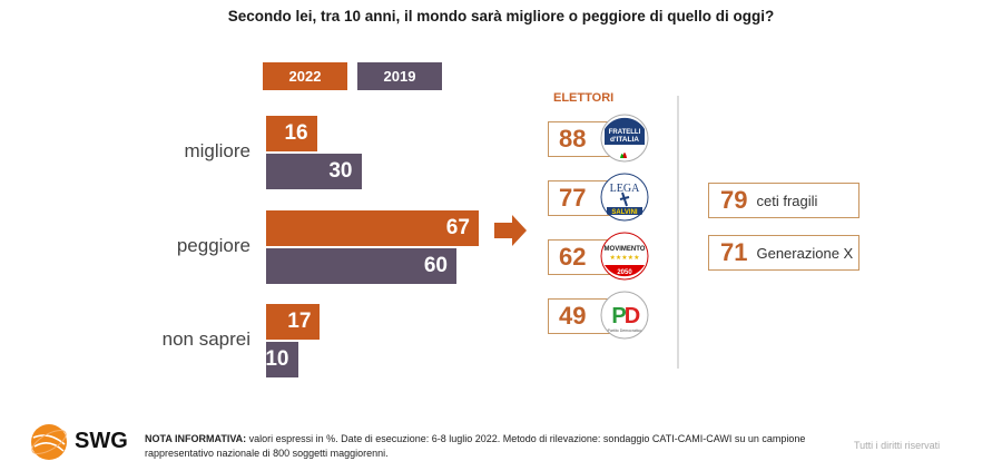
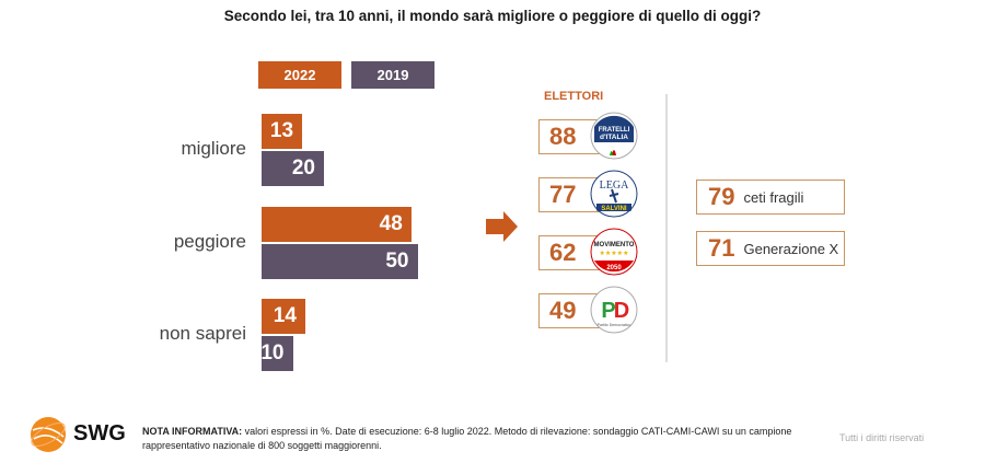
2022/migliore: 16 -> 13
2019/migliore: 30 -> 20
2022/peggiore: 67 -> 48
2019/peggiore: 60 -> 50
2022/non saprei: 17 -> 14
